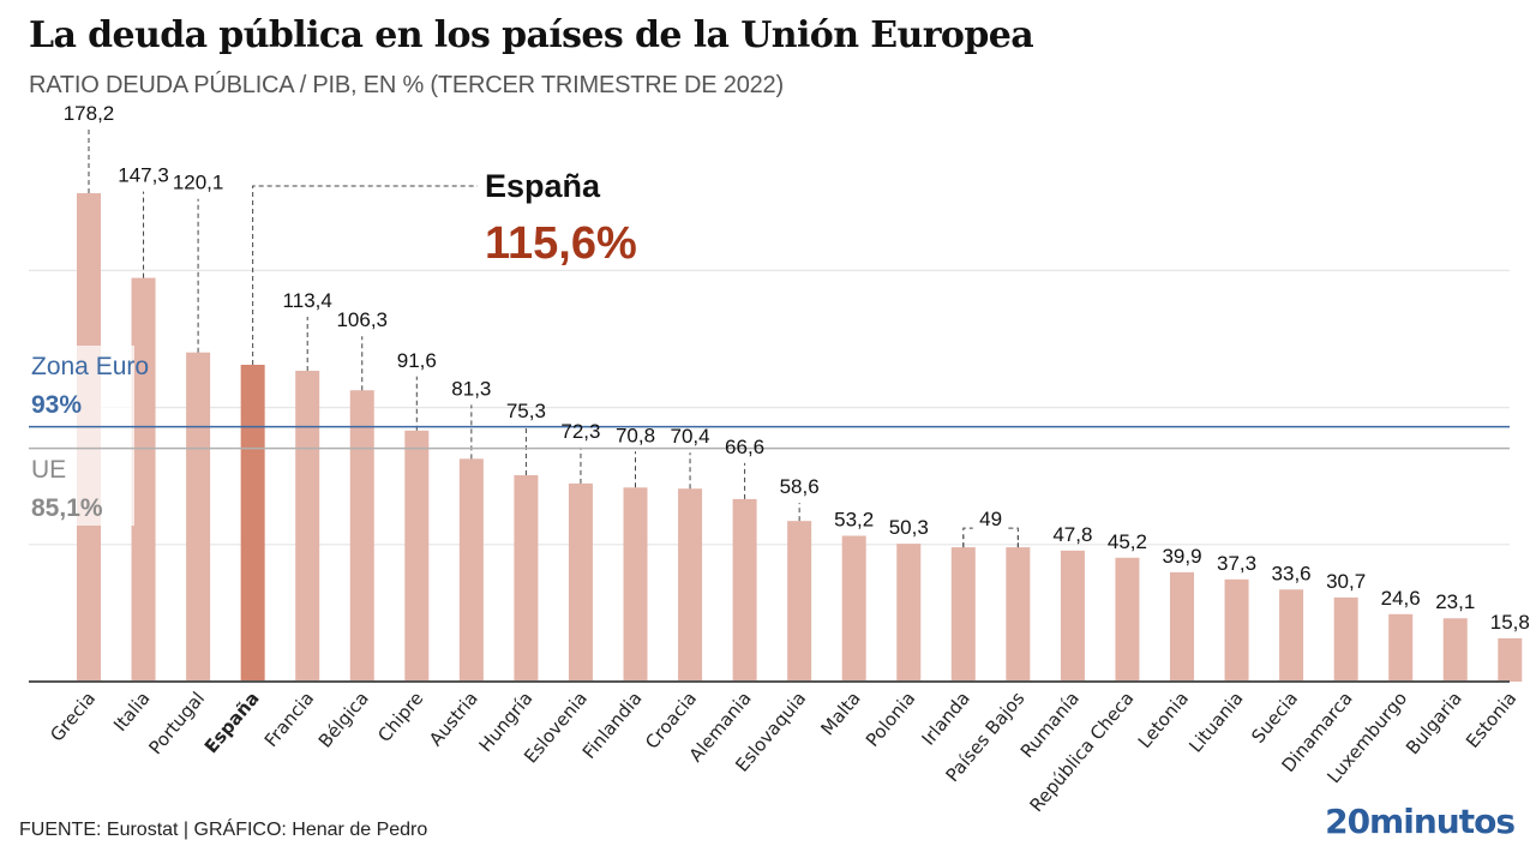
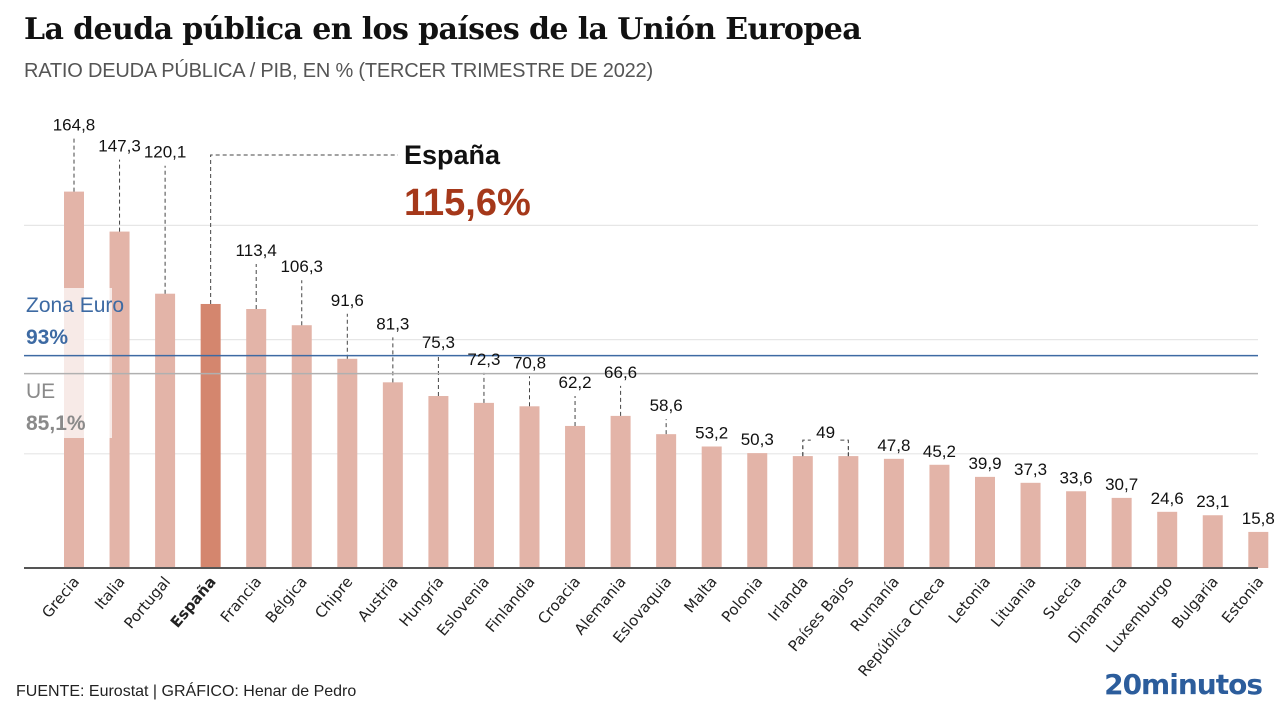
Grecia: 178,2 -> 164,8
Croacia: 70,4 -> 62,2
